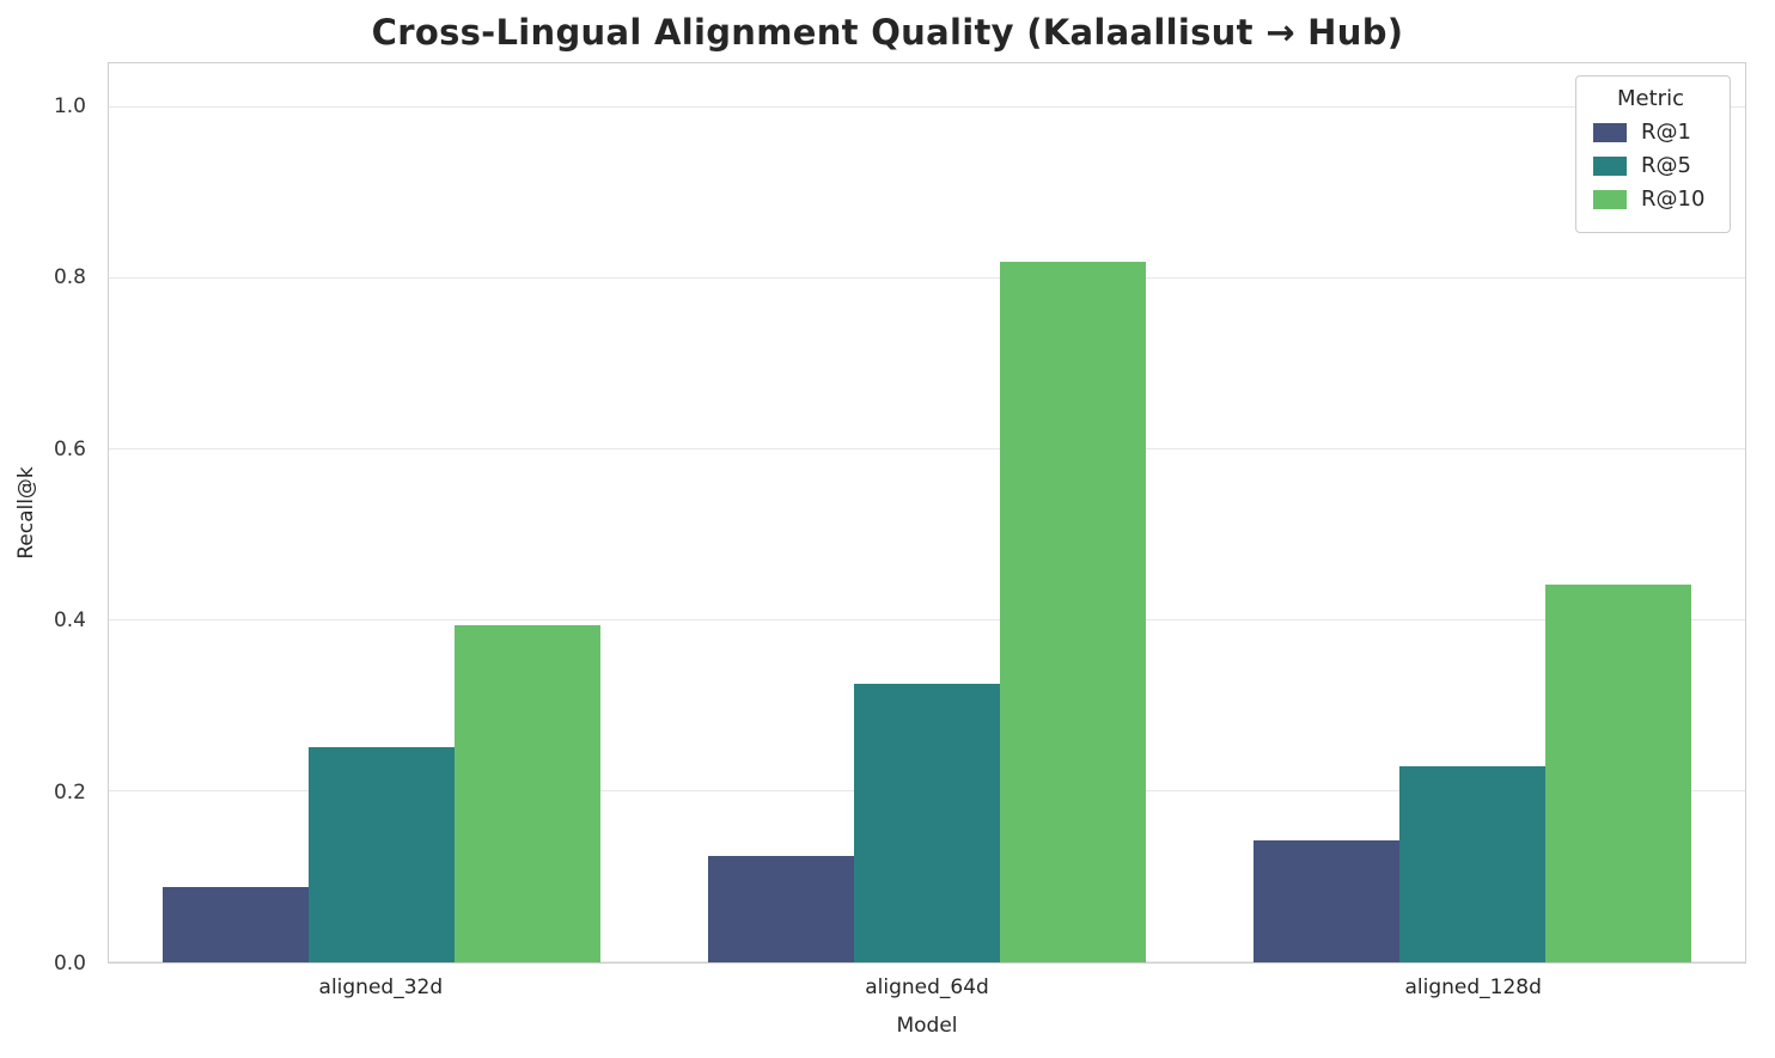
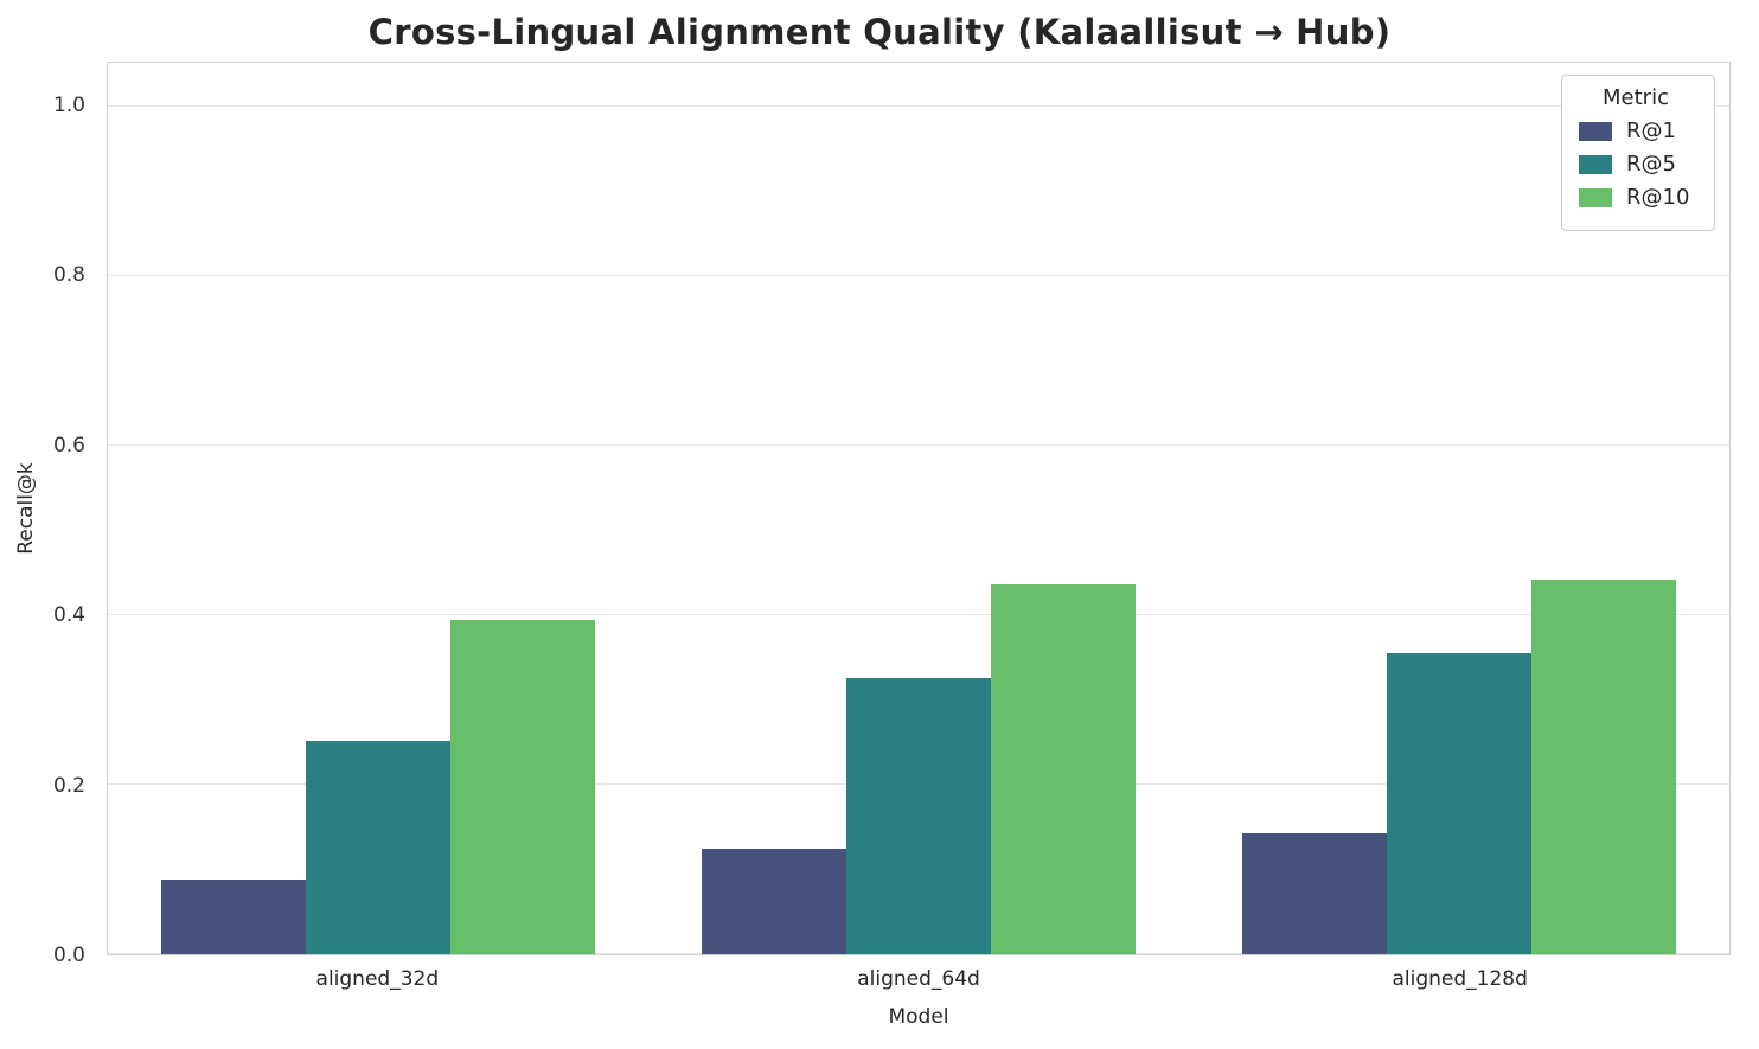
R@10/aligned_64d: 0.82 -> 0.44
R@5/aligned_128d: 0.23 -> 0.35
